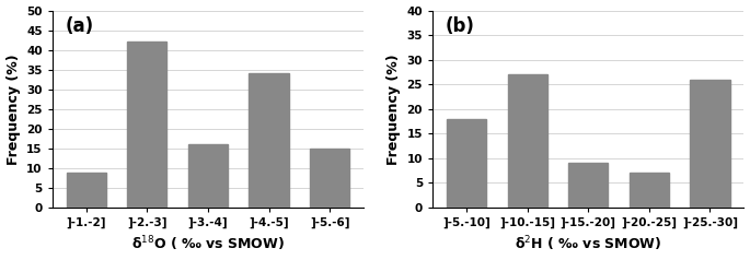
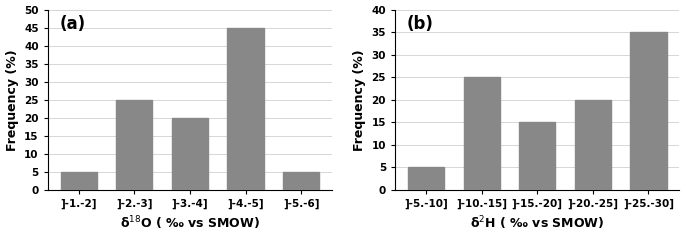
]-1.-2]: 9 -> 5
]-2.-3]: 42 -> 25
]-3.-4]: 16 -> 20
]-4.-5]: 34 -> 45
]-5.-6]: 15 -> 5
]-5.-10]: 18 -> 5
]-10.-15]: 27 -> 25
]-15.-20]: 9 -> 15
]-20.-25]: 7 -> 20
]-25.-30]: 26 -> 35
